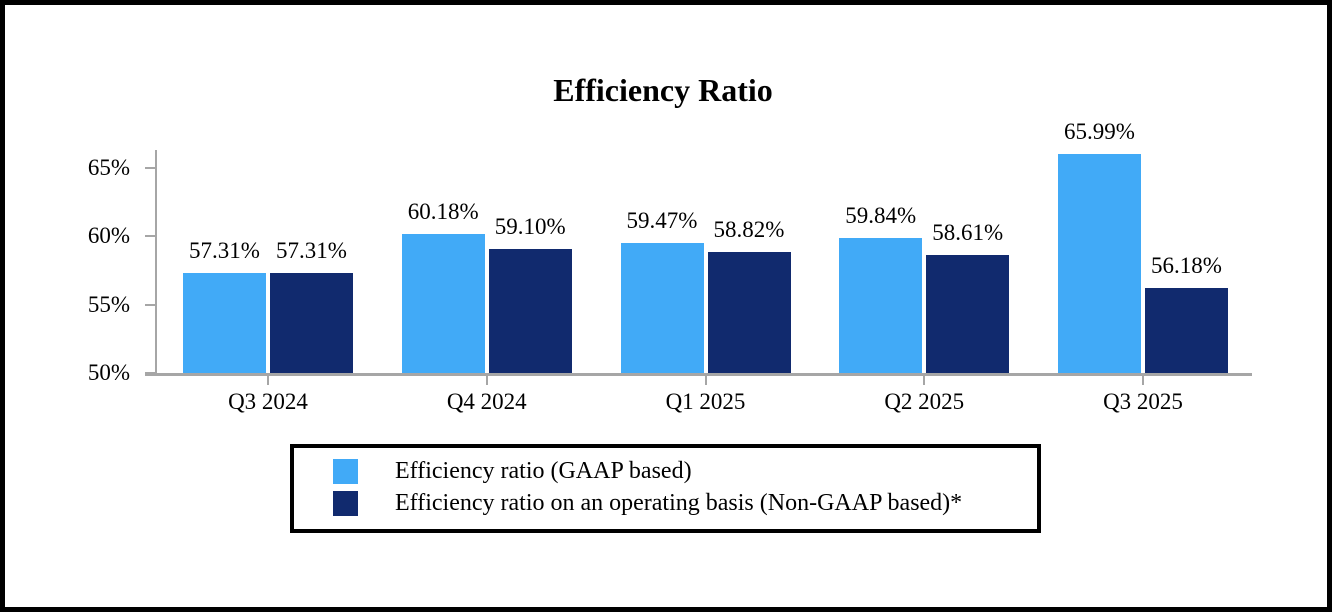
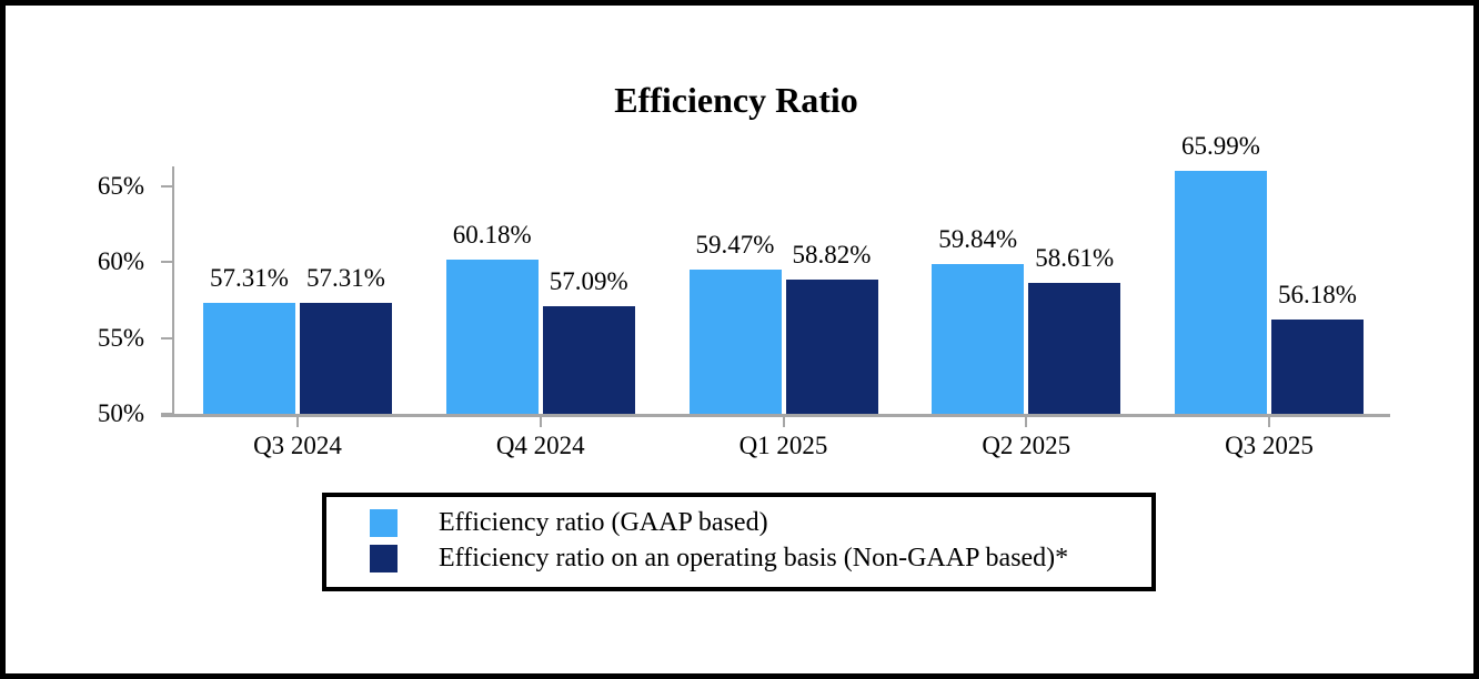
Efficiency ratio on an operating basis (Non-GAAP based)*/Q4 2024: 59.10% -> 57.09%
